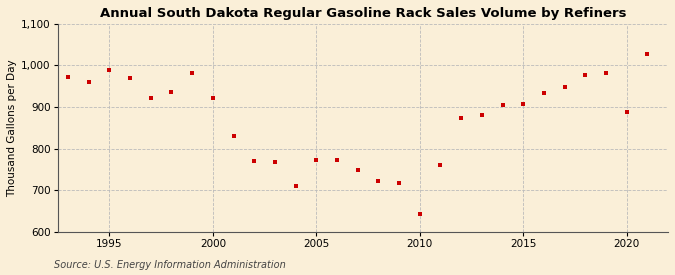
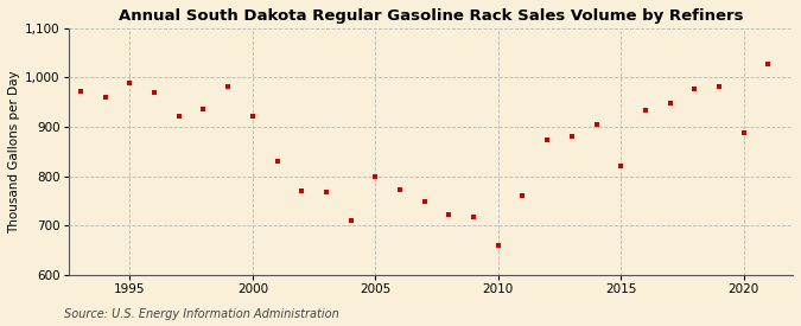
2005: 773 -> 800
2010: 643 -> 660
2015: 908 -> 820
